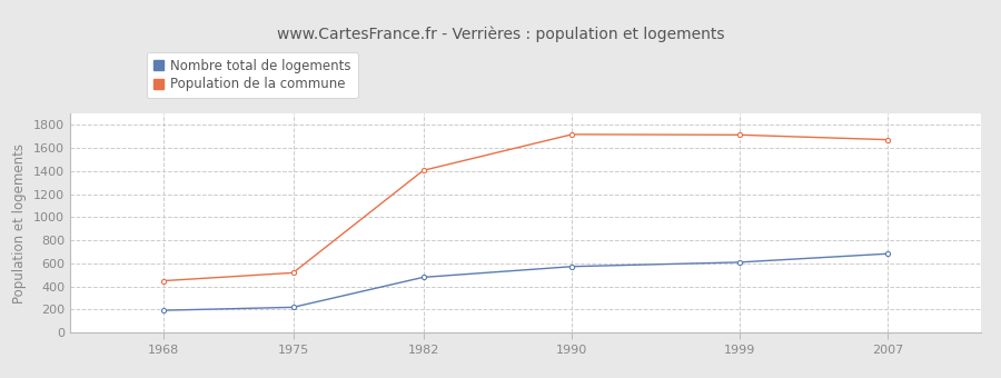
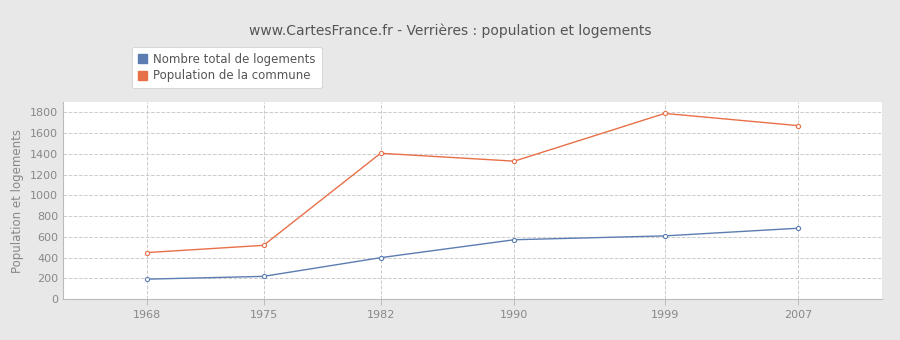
Nombre total de logements/1982: 480 -> 400
Population de la commune/1990: 1720 -> 1330
Population de la commune/1999: 1710 -> 1790
